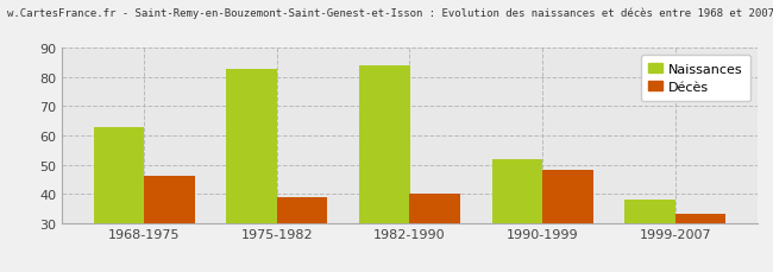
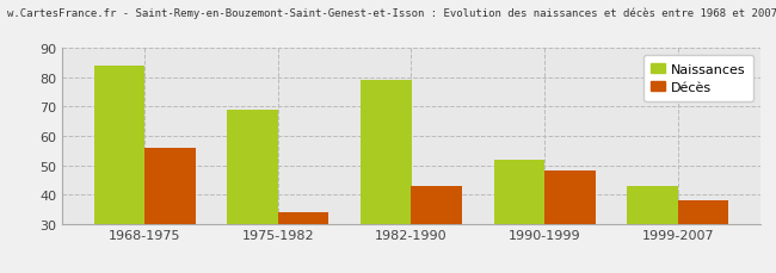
Naissances/1968-1975: 63 -> 84
Décès/1968-1975: 46 -> 56
Naissances/1975-1982: 83 -> 69
Décès/1975-1982: 39 -> 34
Naissances/1982-1990: 84 -> 79
Décès/1982-1990: 40 -> 43
Naissances/1999-2007: 38 -> 43
Décès/1999-2007: 33 -> 38
